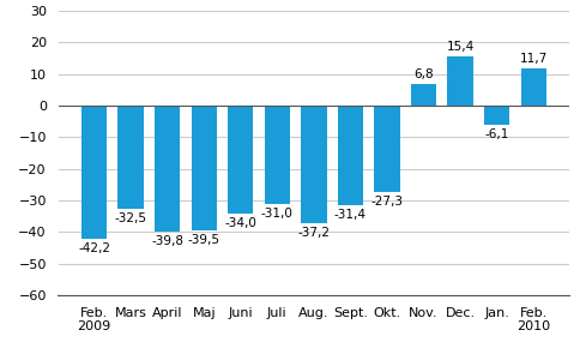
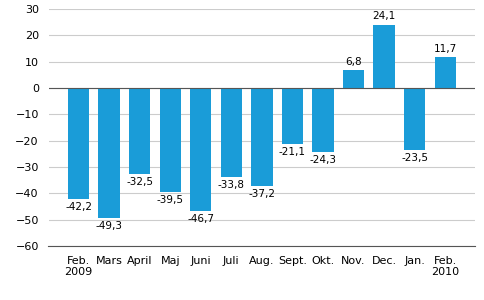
Mars: -32,5 -> -49,3
April: -39,8 -> -32,5
Juni: -34,0 -> -46,7
Juli: -31,0 -> -33,8
Sept.: -31,4 -> -21,1
Okt.: -27,3 -> -24,3
Dec.: 15,4 -> 24,1
Jan.: -6,1 -> -23,5
